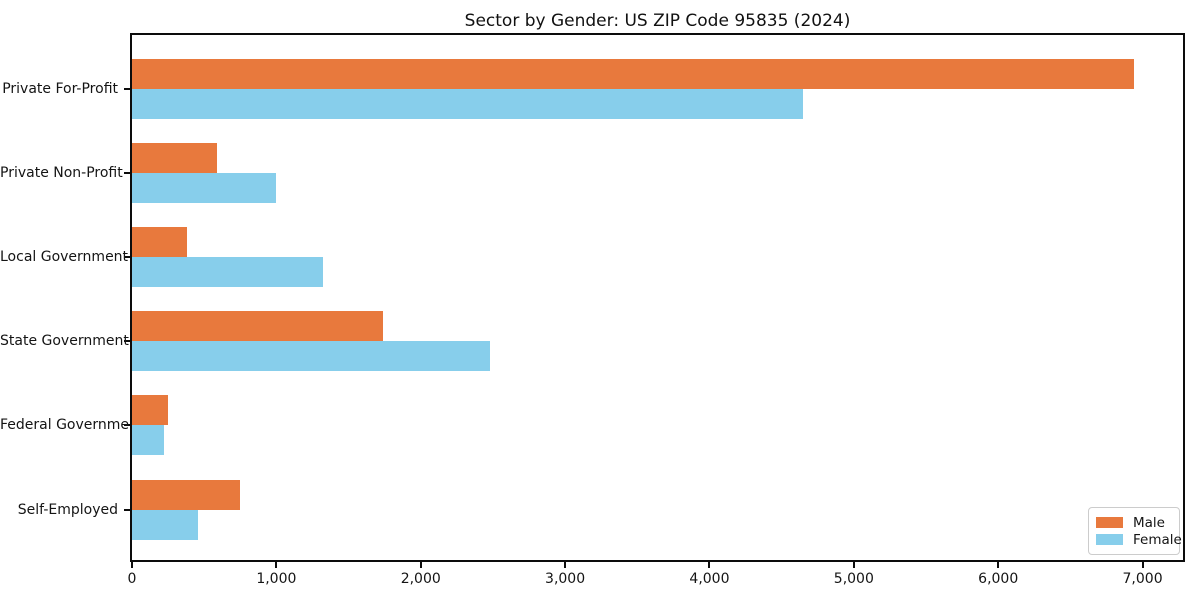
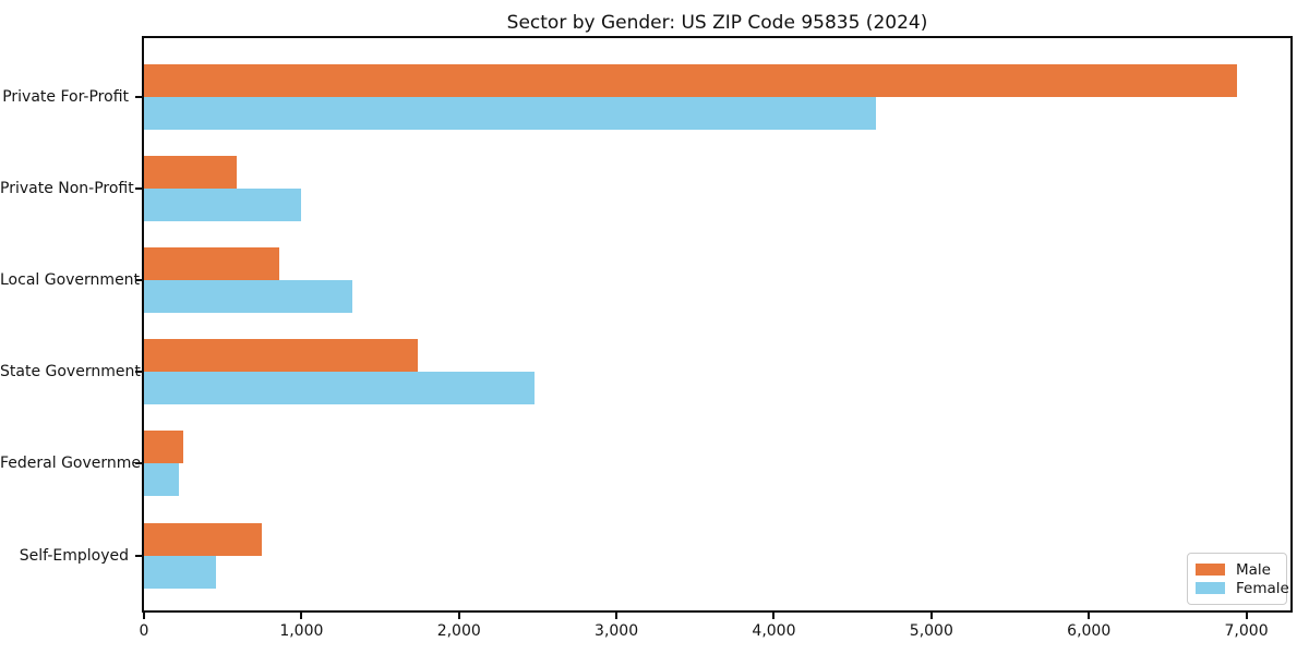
Male/Local Government: 380 -> 860
